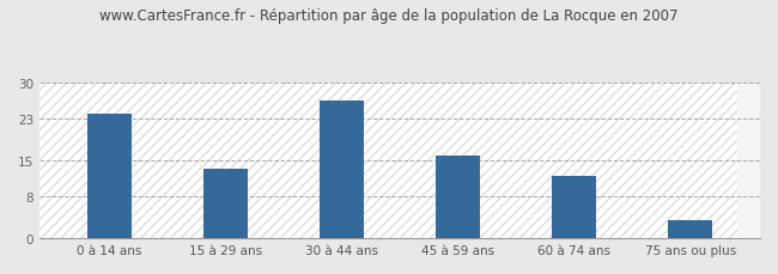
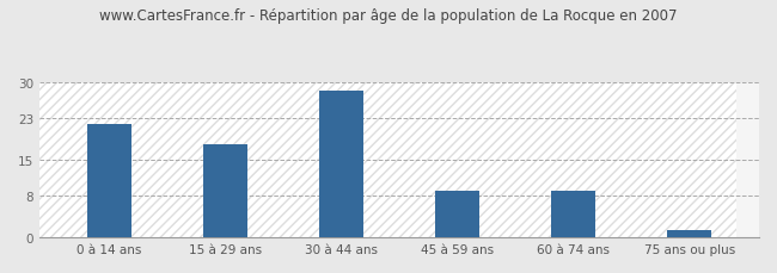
0 à 14 ans: 24.0 -> 22.0
15 à 29 ans: 13.5 -> 18.0
30 à 44 ans: 26.5 -> 28.5
45 à 59 ans: 16.0 -> 9.0
60 à 74 ans: 12.0 -> 9.0
75 ans ou plus: 3.5 -> 1.5
